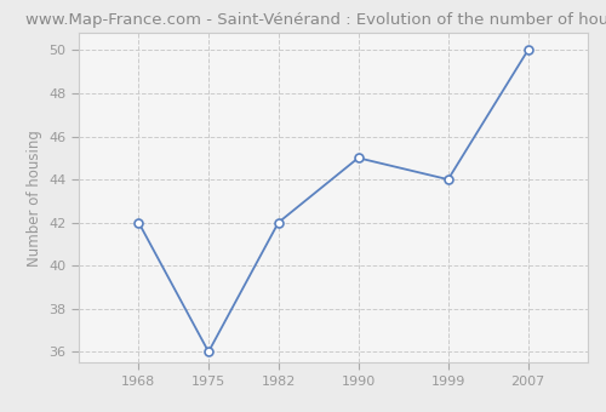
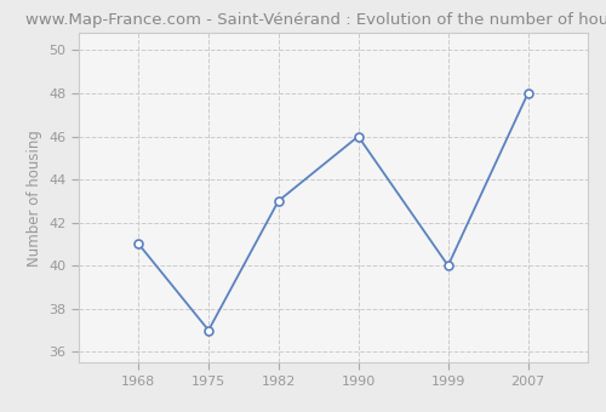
1968: 42 -> 41
1975: 36 -> 37
1982: 42 -> 43
1990: 45 -> 46
1999: 44 -> 40
2007: 50 -> 48
